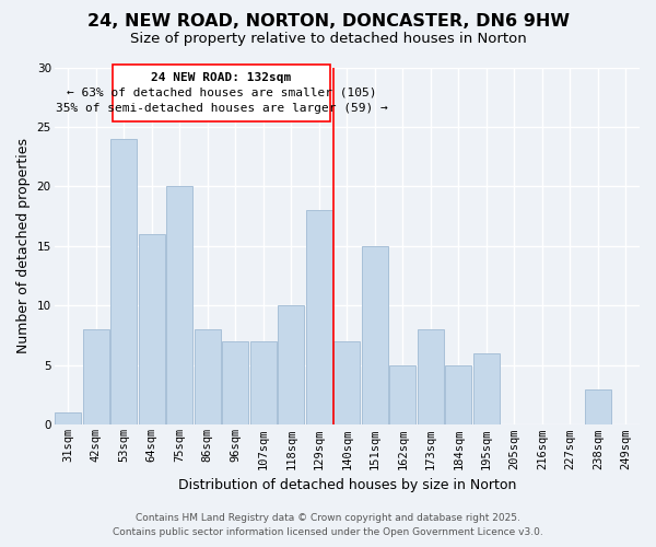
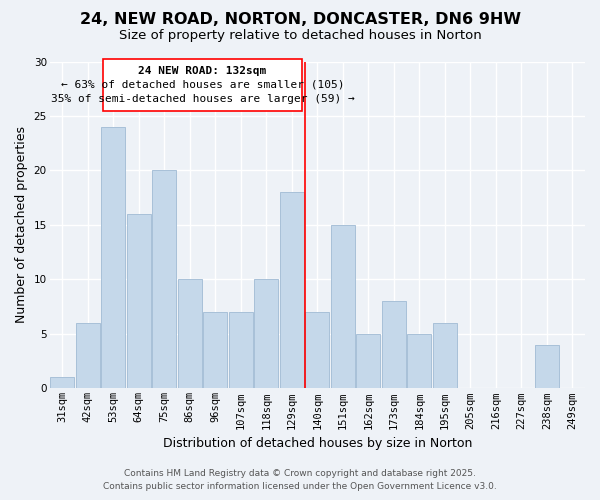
42sqm: 8 -> 6
86sqm: 8 -> 10
238sqm: 3 -> 4
